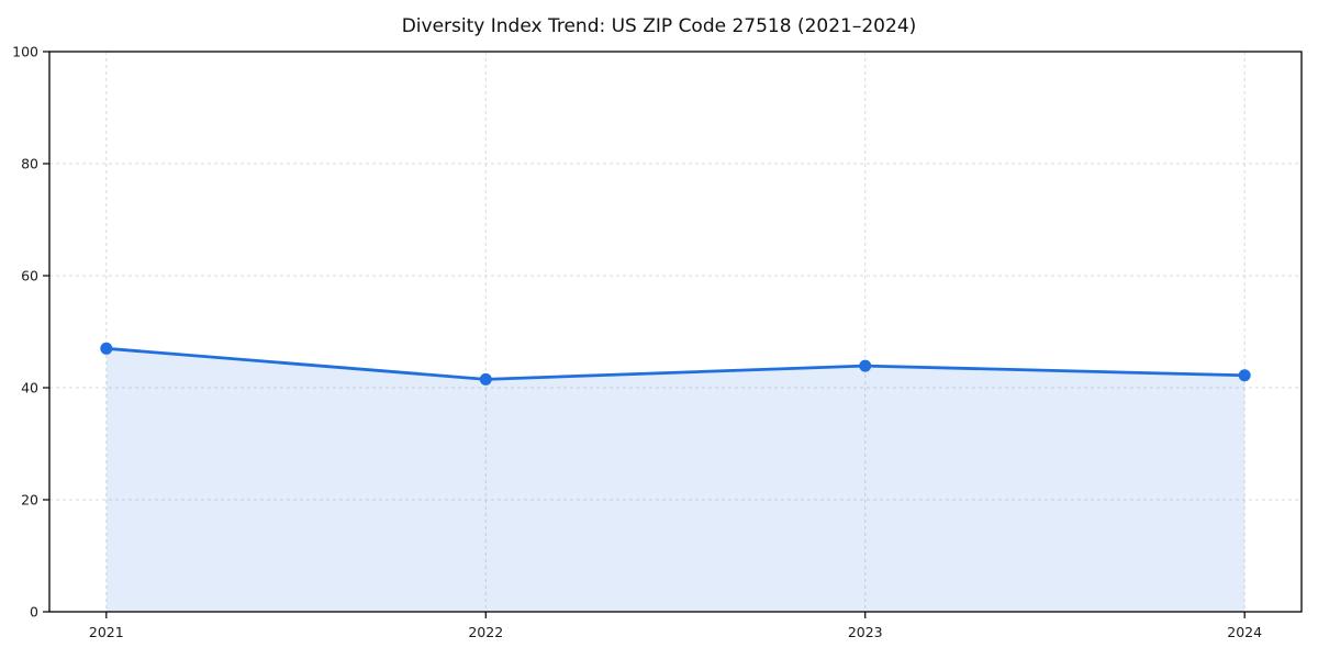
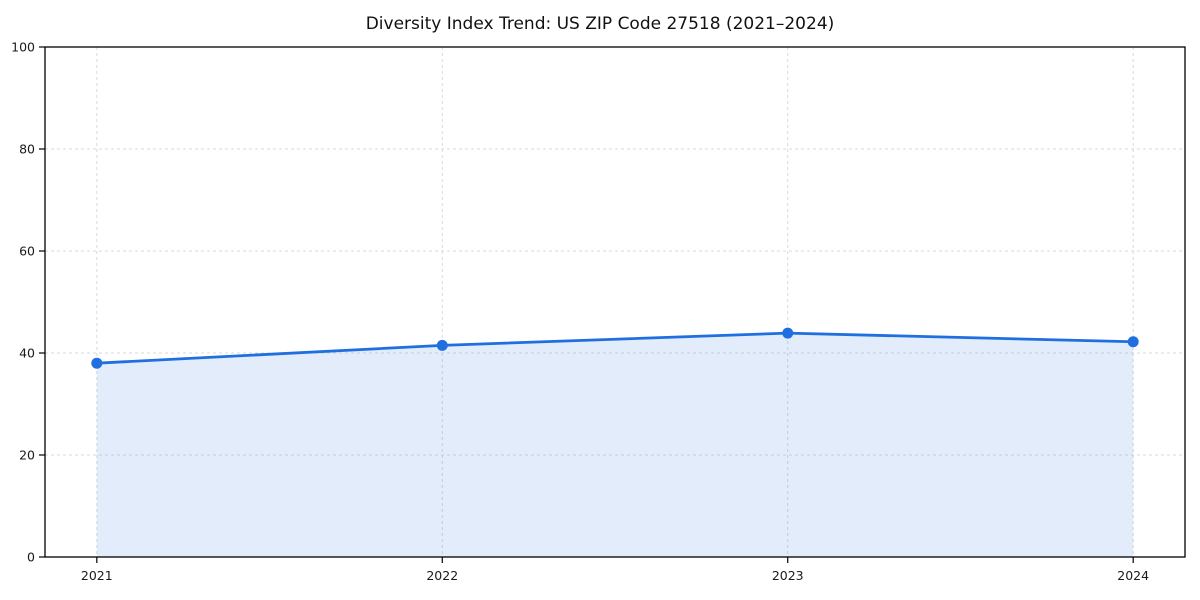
2021: 47 -> 38
